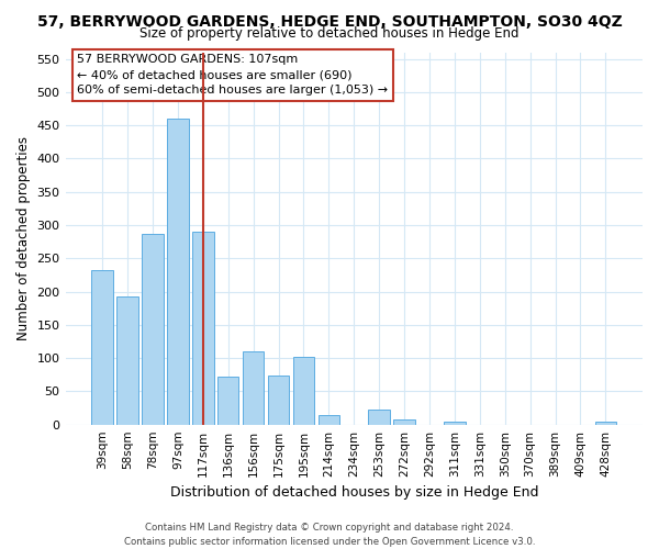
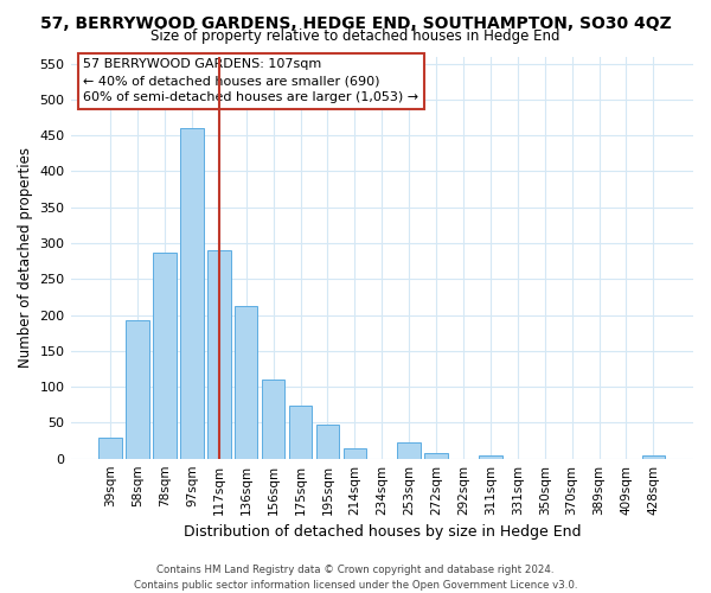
39sqm: 232 -> 30
136sqm: 72 -> 212
195sqm: 102 -> 47
